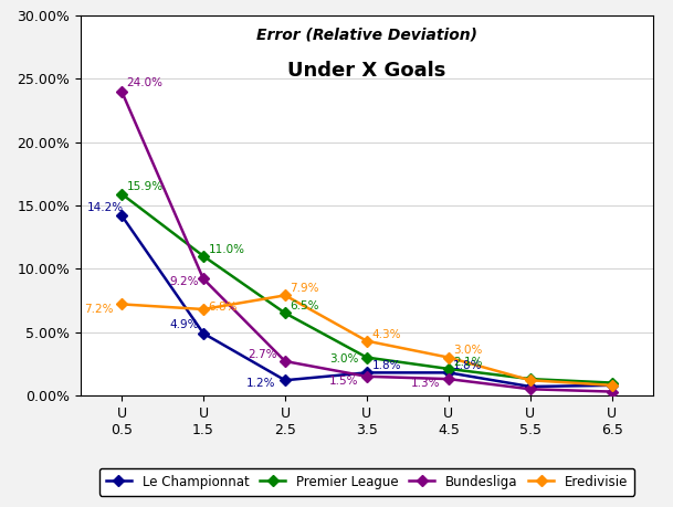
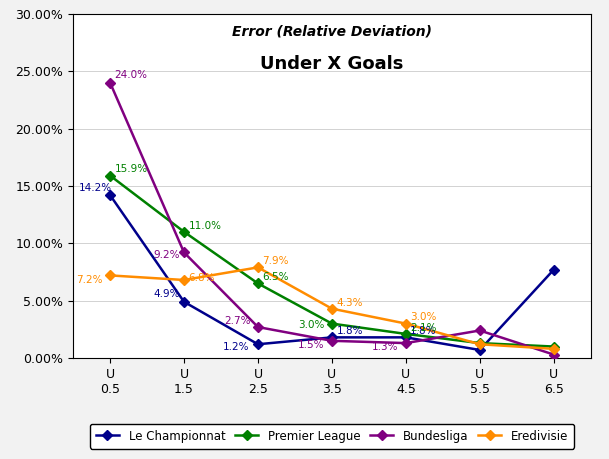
Bundesliga/U 5.5: 0.5% -> 2.4%
Le Championnat/U 6.5: 0.8% -> 7.7%
